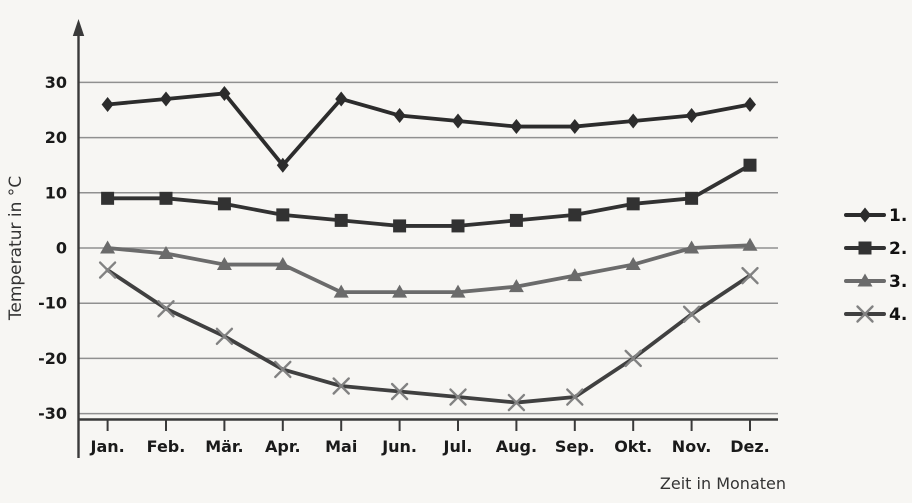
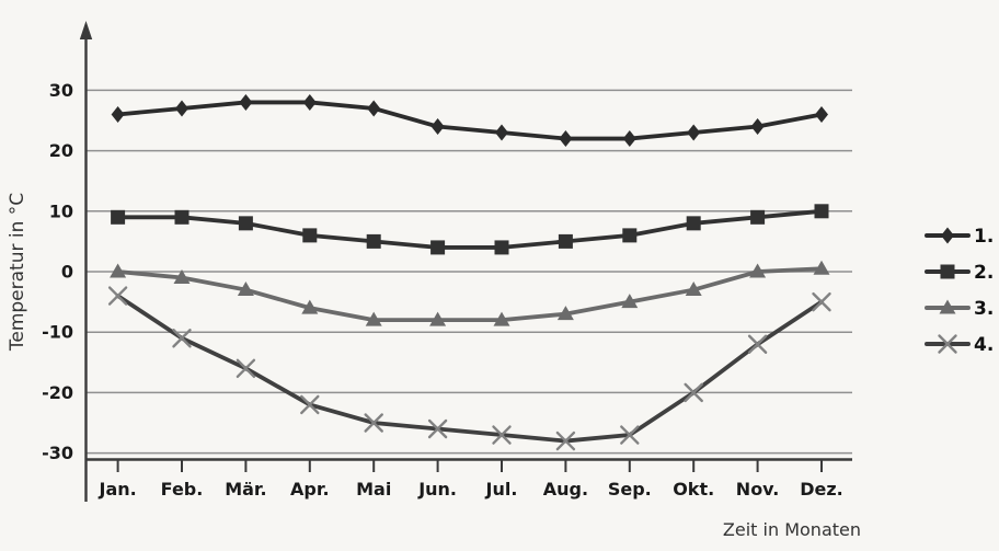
1./Apr.: 15 -> 28
3./Apr.: -3 -> -6
2./Dez.: 15 -> 10
